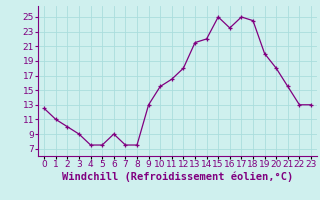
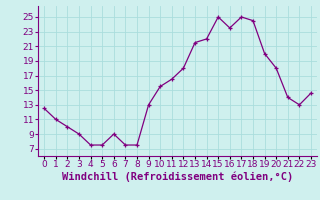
21: 15.5 -> 14.0
23: 13.0 -> 14.6
